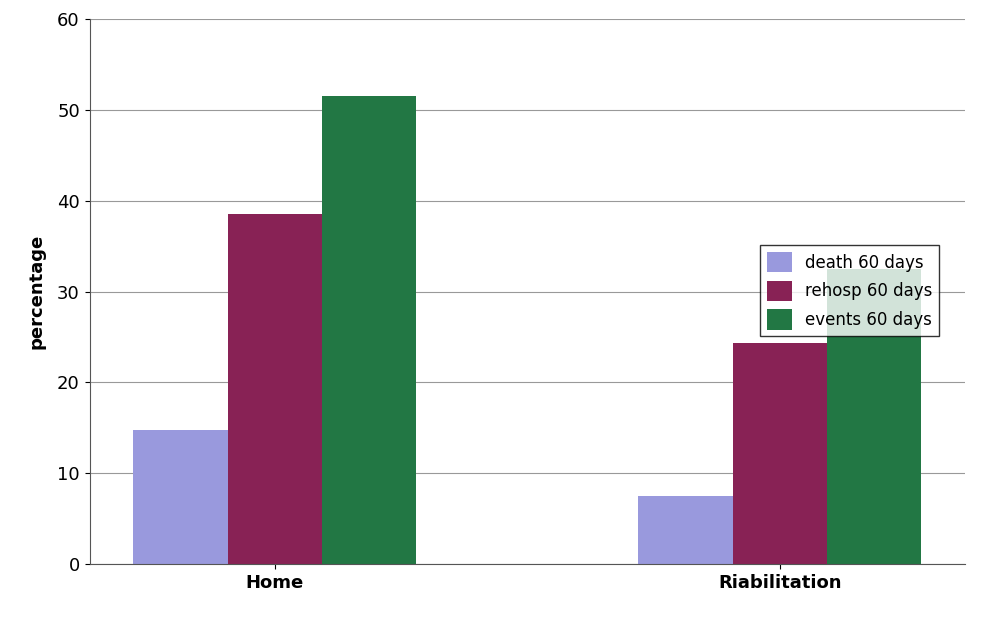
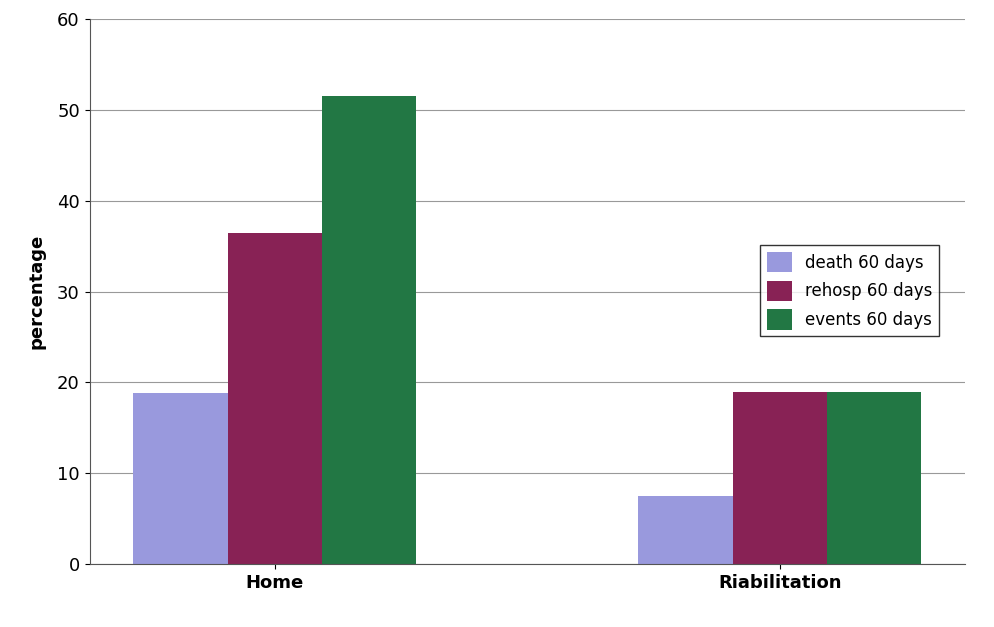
death 60 days/Home: 14.8 -> 18.8
rehosp 60 days/Home: 38.5 -> 36.4
rehosp 60 days/Riabilitation: 24.3 -> 19.0
events 60 days/Riabilitation: 32.5 -> 19.0
